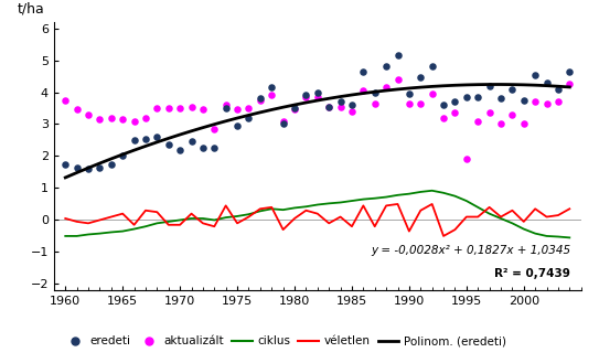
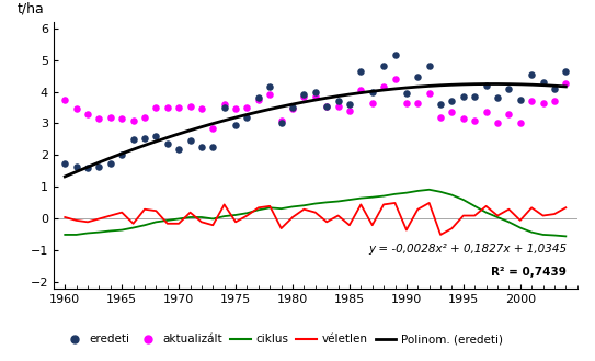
aktualizált/1995: 1.90 -> 3.15
